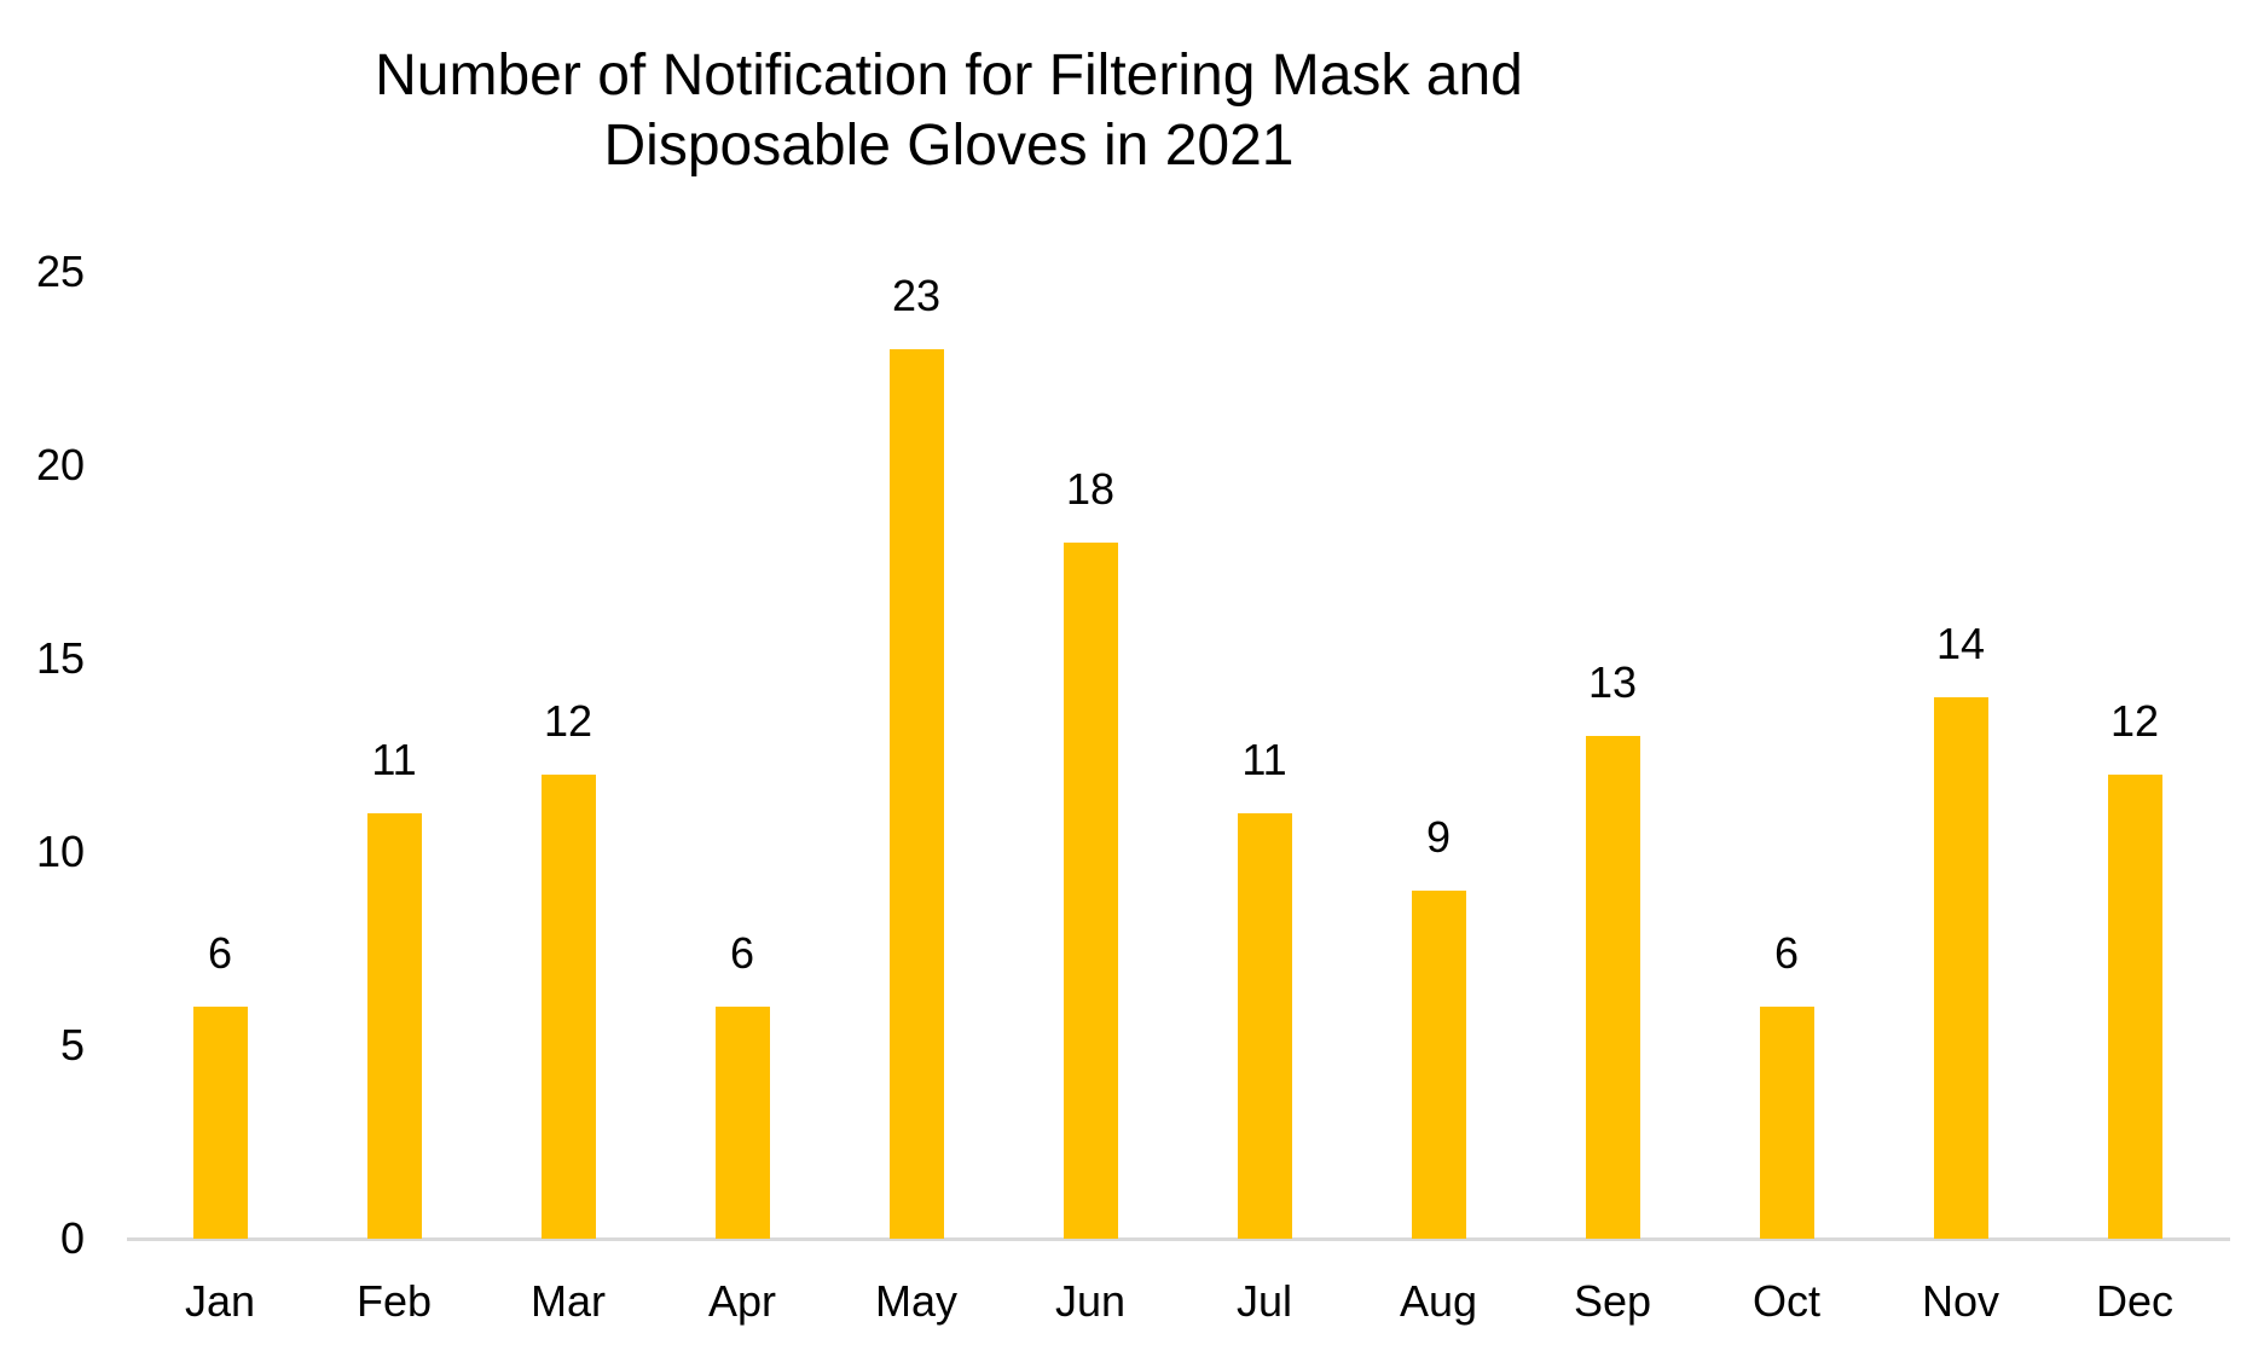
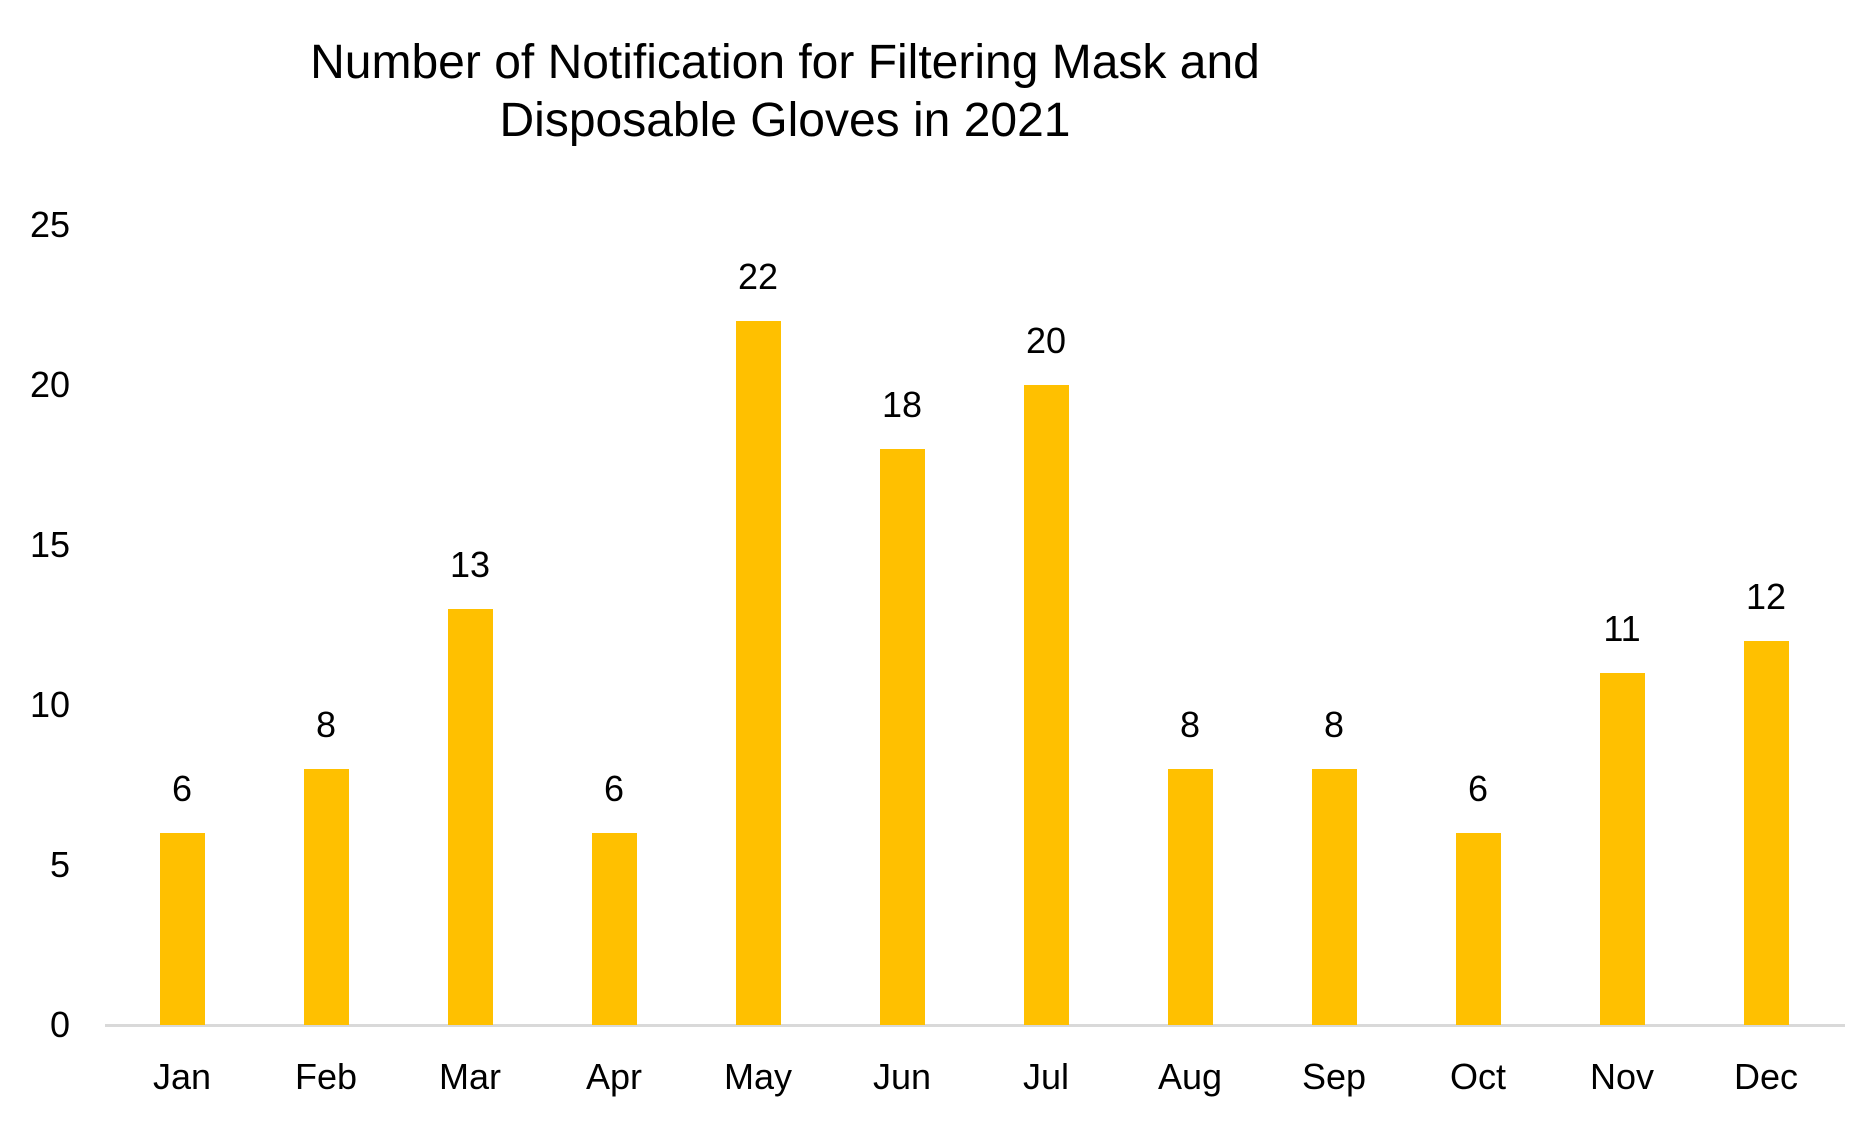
Feb: 11 -> 8
Mar: 12 -> 13
May: 23 -> 22
Jul: 11 -> 20
Aug: 9 -> 8
Sep: 13 -> 8
Nov: 14 -> 11
